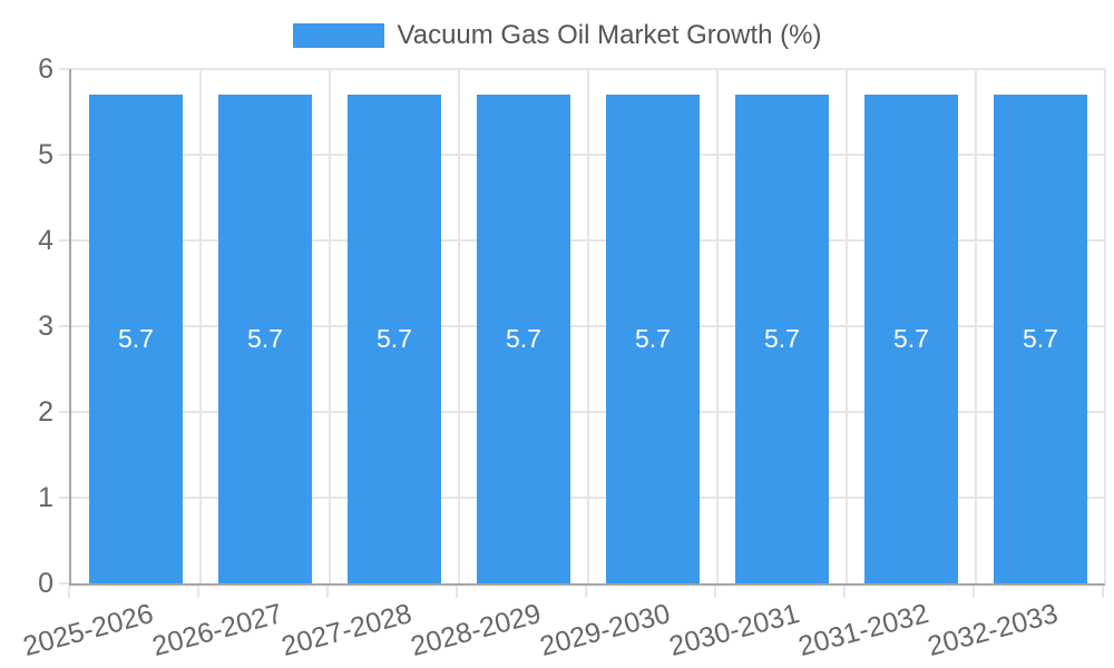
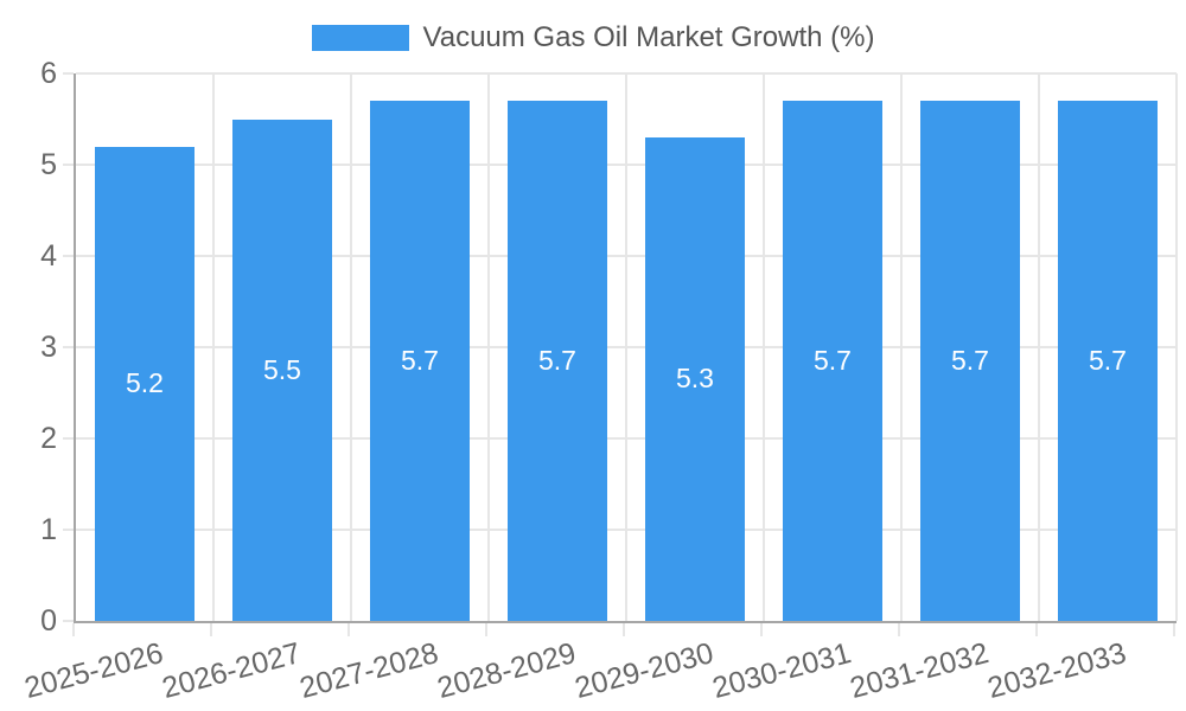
2025-2026: 5.7 -> 5.2
2026-2027: 5.7 -> 5.5
2029-2030: 5.7 -> 5.3
